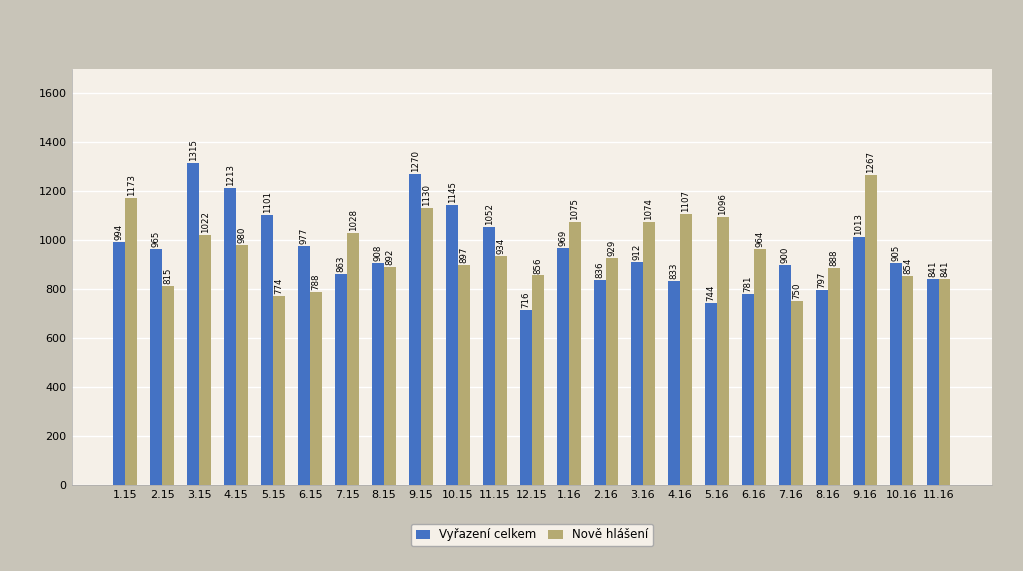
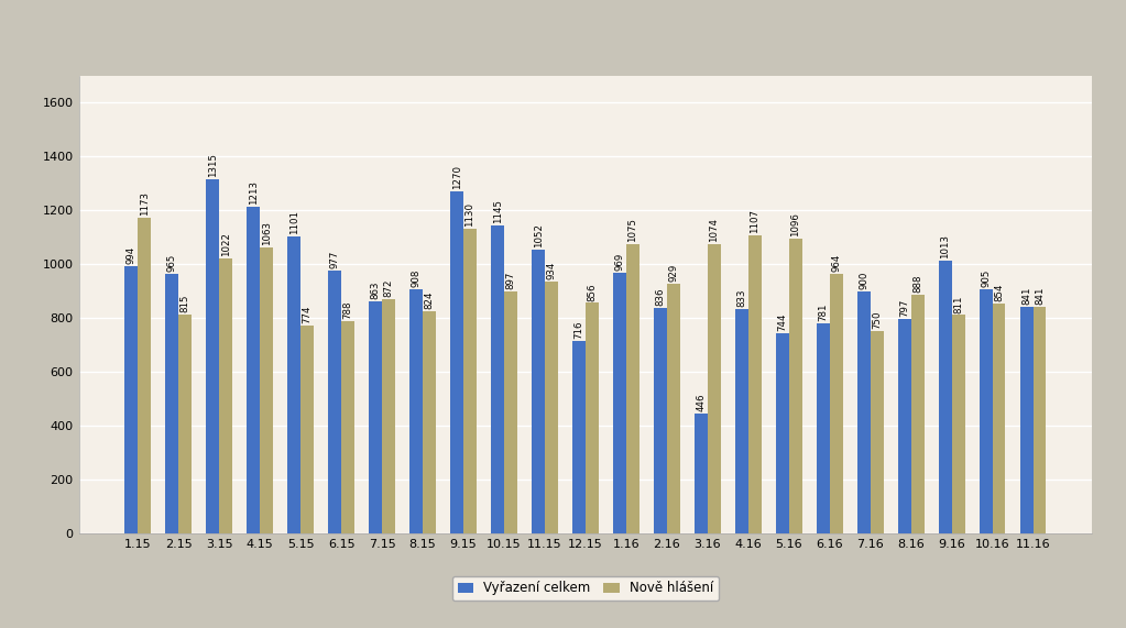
Nově hlášení/4.15: 980 -> 1063
Nově hlášení/7.15: 1028 -> 872
Nově hlášení/8.15: 892 -> 824
Vyřazení celkem/3.16: 912 -> 446
Nově hlášení/9.16: 1267 -> 811
